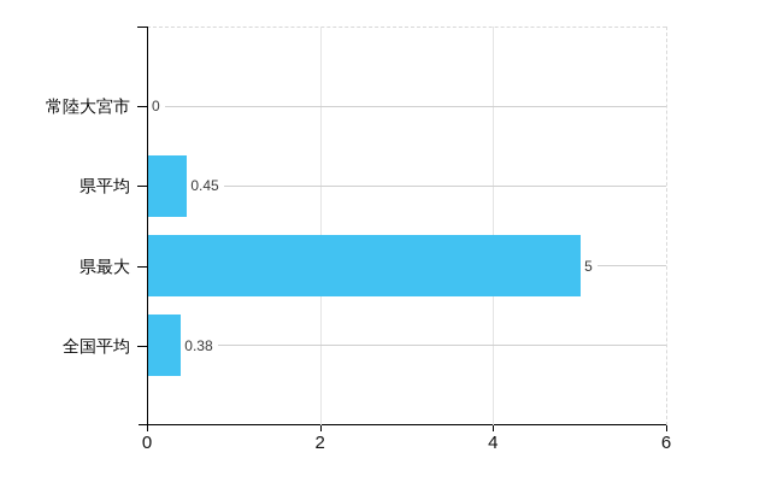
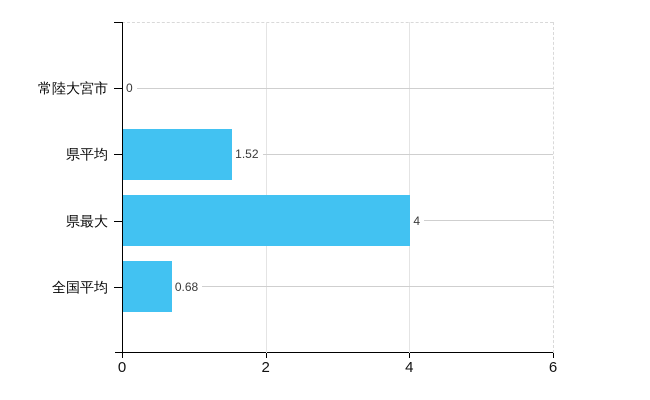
県平均: 0.45 -> 1.52
県最大: 5 -> 4
全国平均: 0.38 -> 0.68
